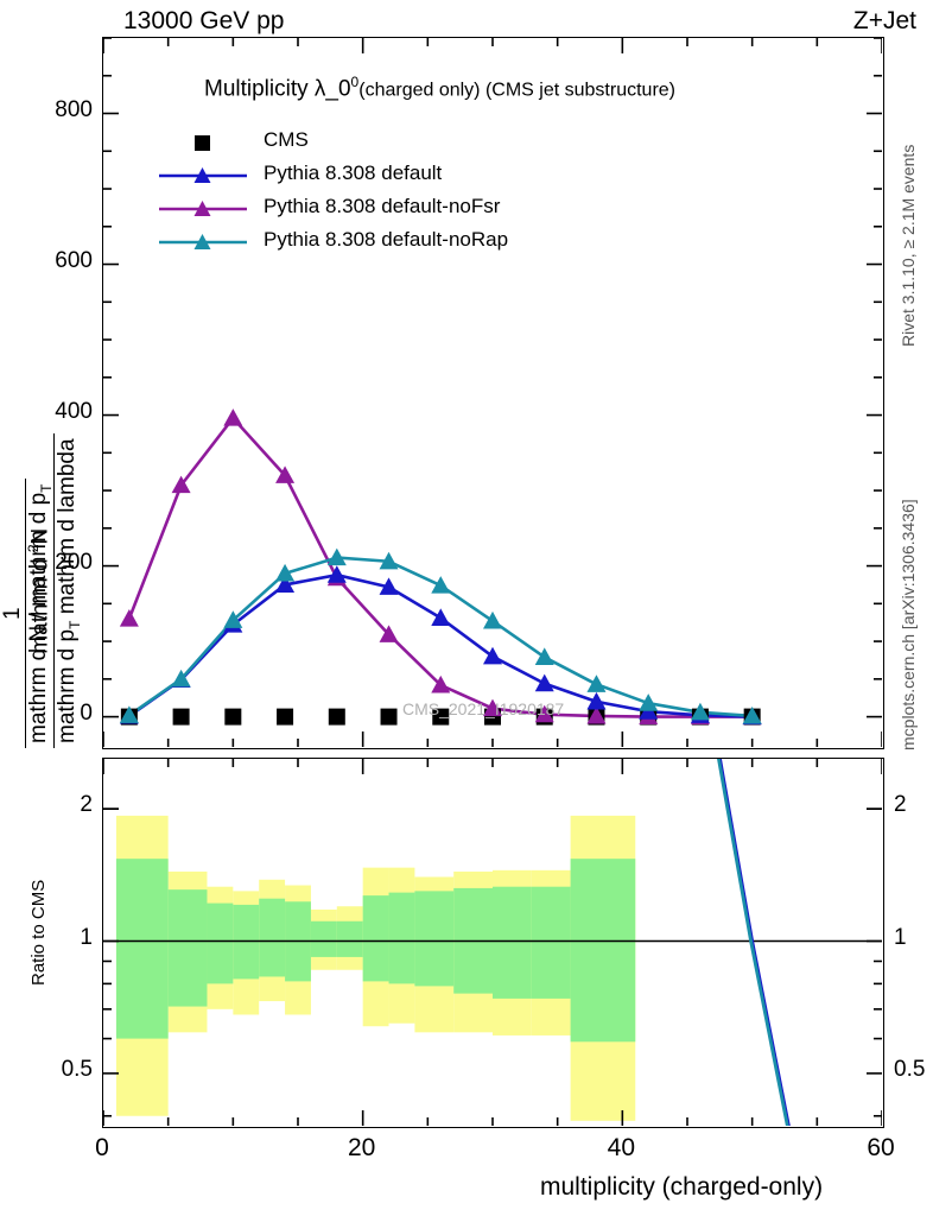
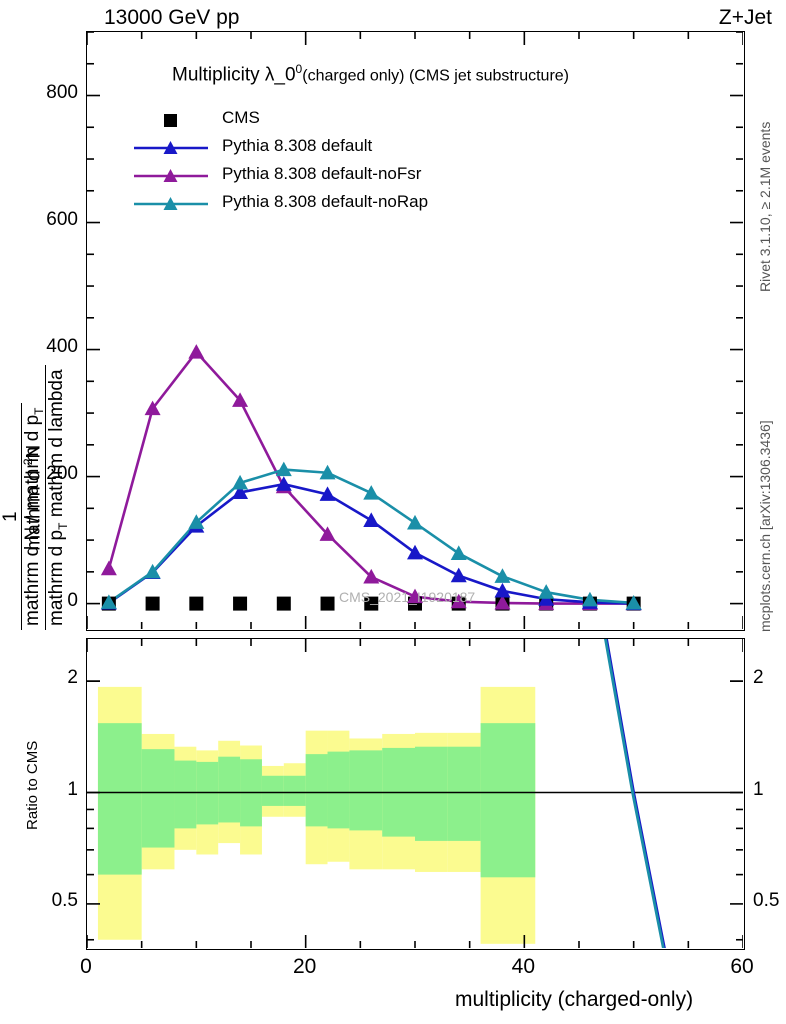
Pythia 8.308 default-noFsr/2: 130 -> 60
